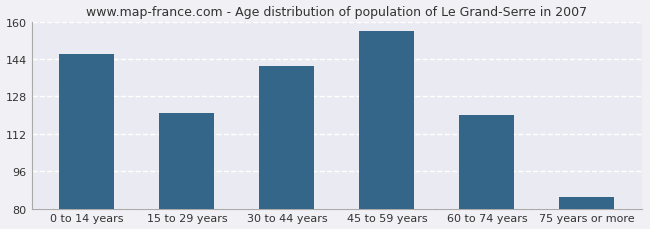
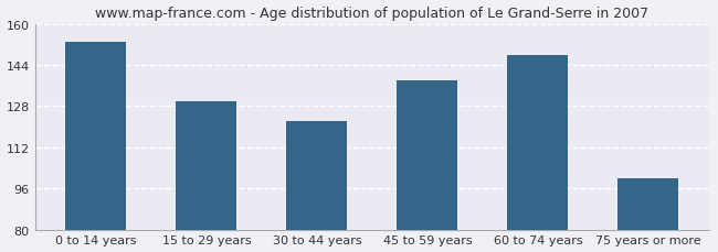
0 to 14 years: 146 -> 153
15 to 29 years: 121 -> 130
30 to 44 years: 141 -> 122
45 to 59 years: 156 -> 138
60 to 74 years: 120 -> 148
75 years or more: 85 -> 100
